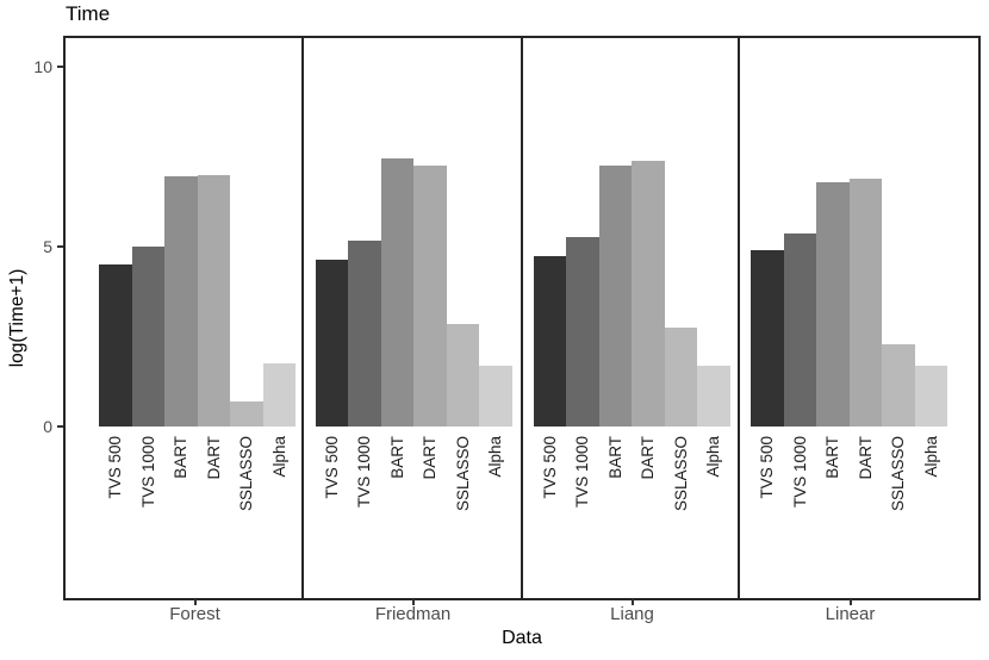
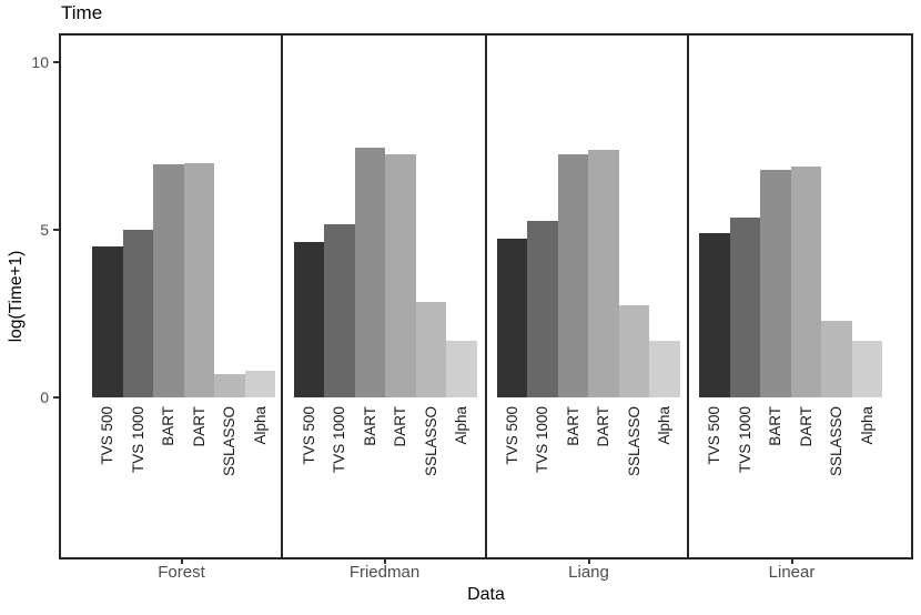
Forest/Alpha: 1.8 -> 0.8
